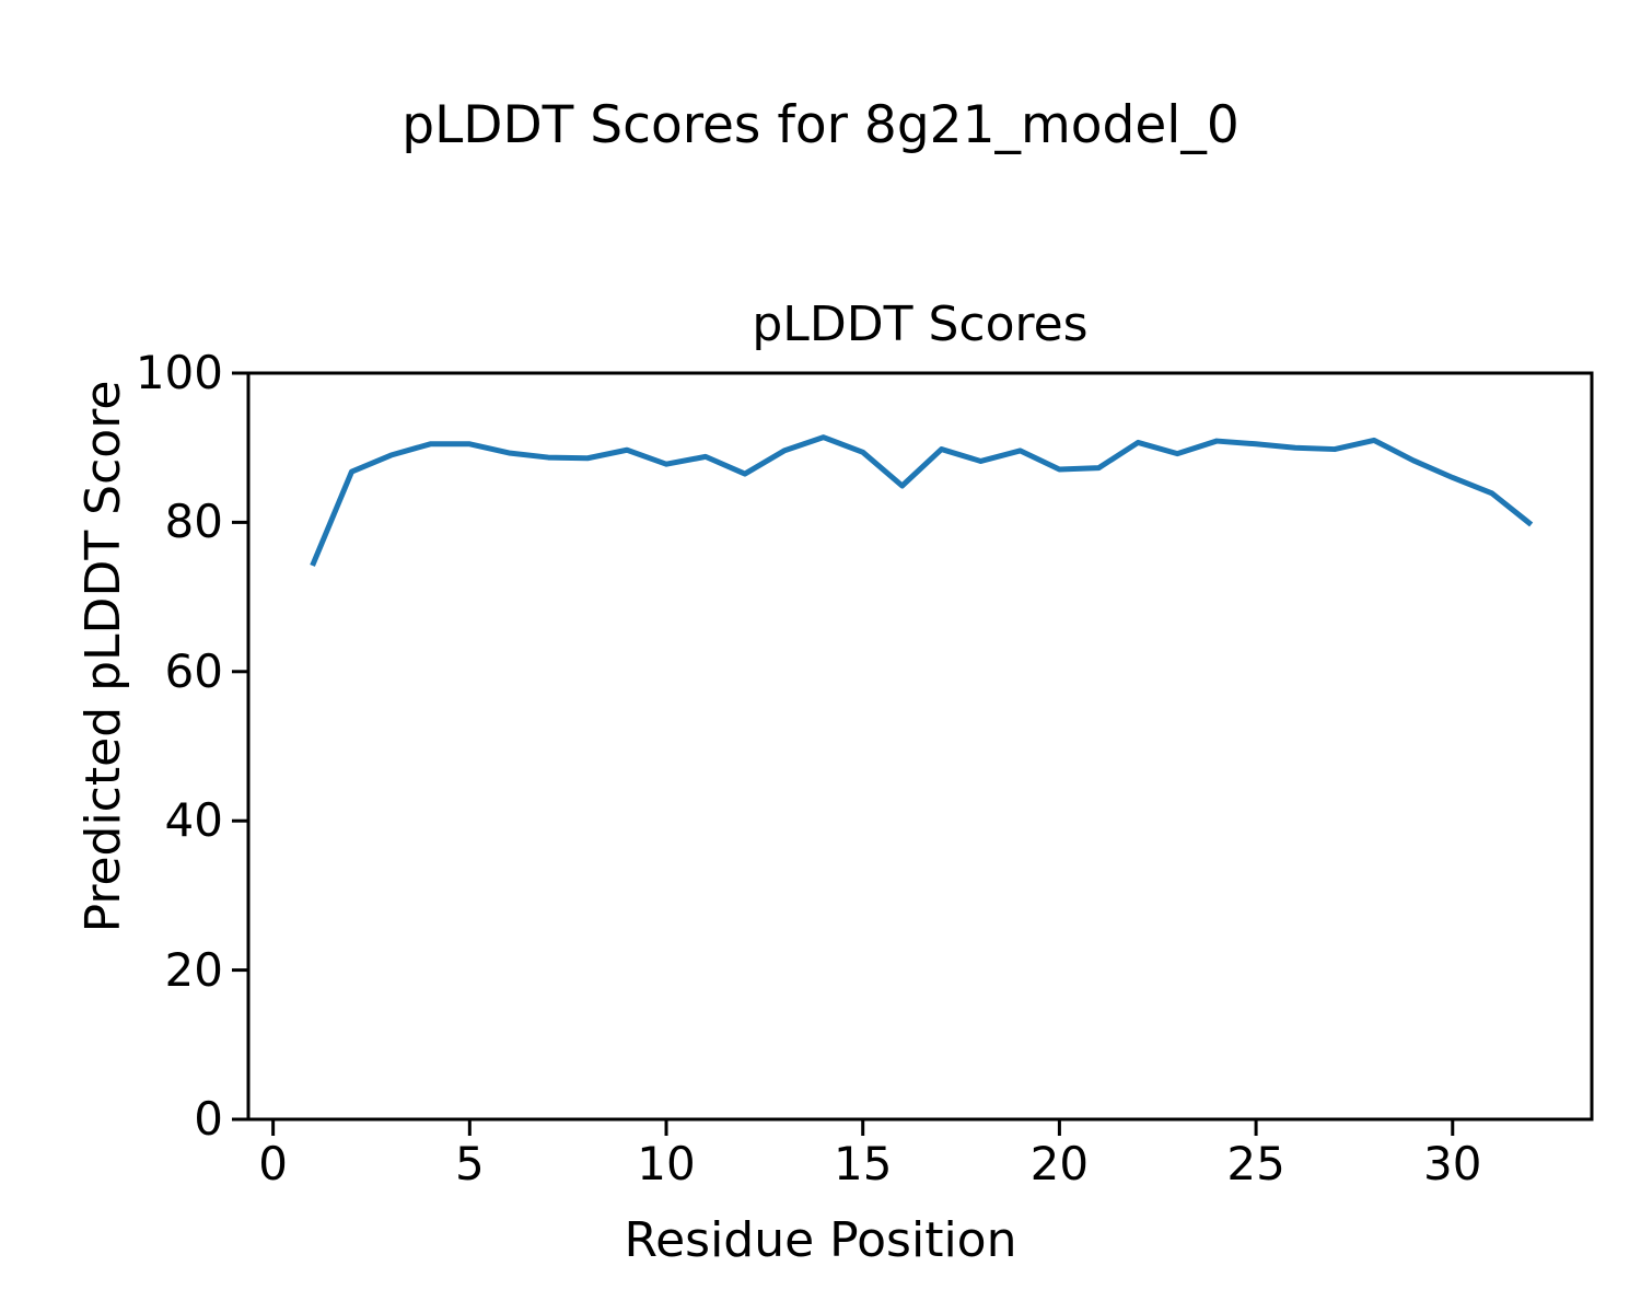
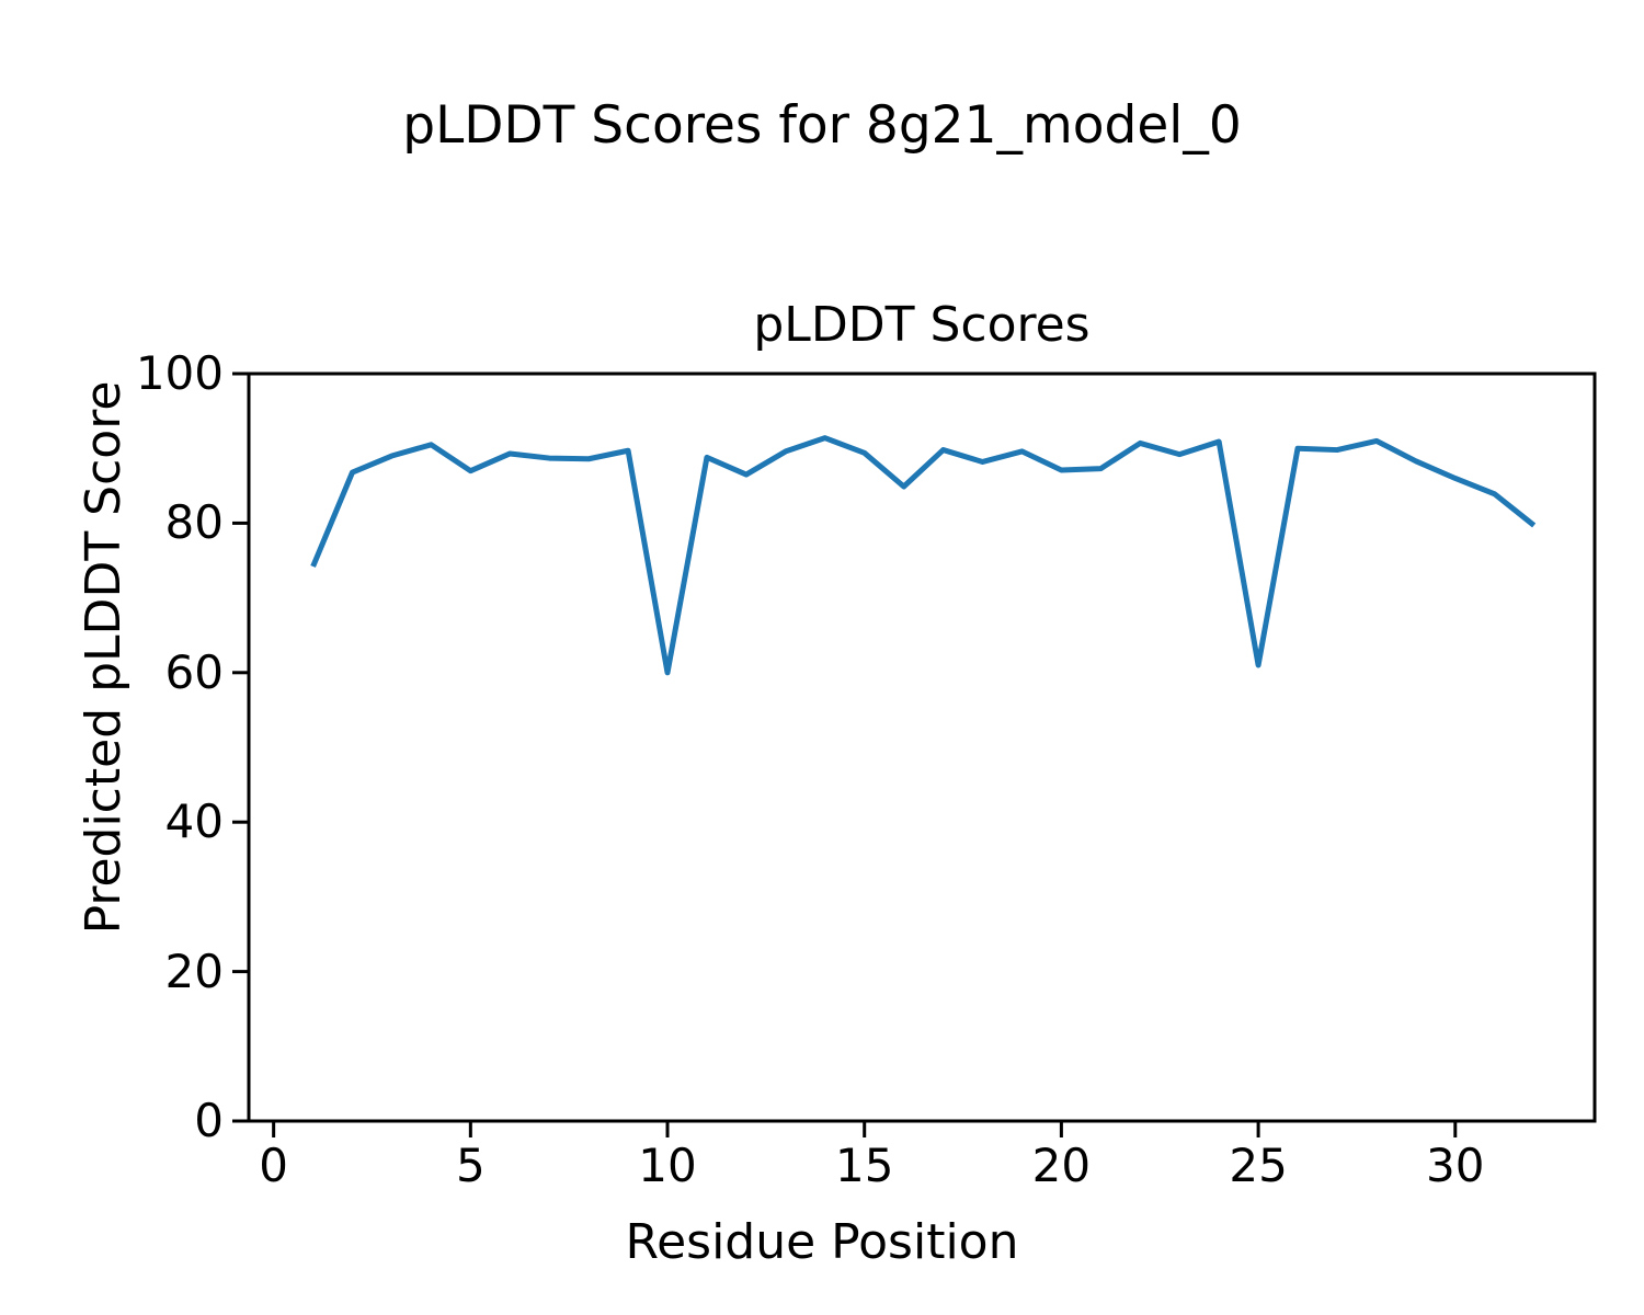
5: 90 -> 87
10: 88 -> 60
25: 90 -> 61
